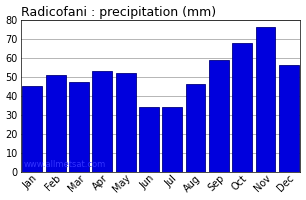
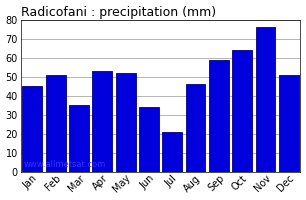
Mar: 47 -> 35
Jul: 34 -> 21
Oct: 68 -> 64
Dec: 56 -> 51
